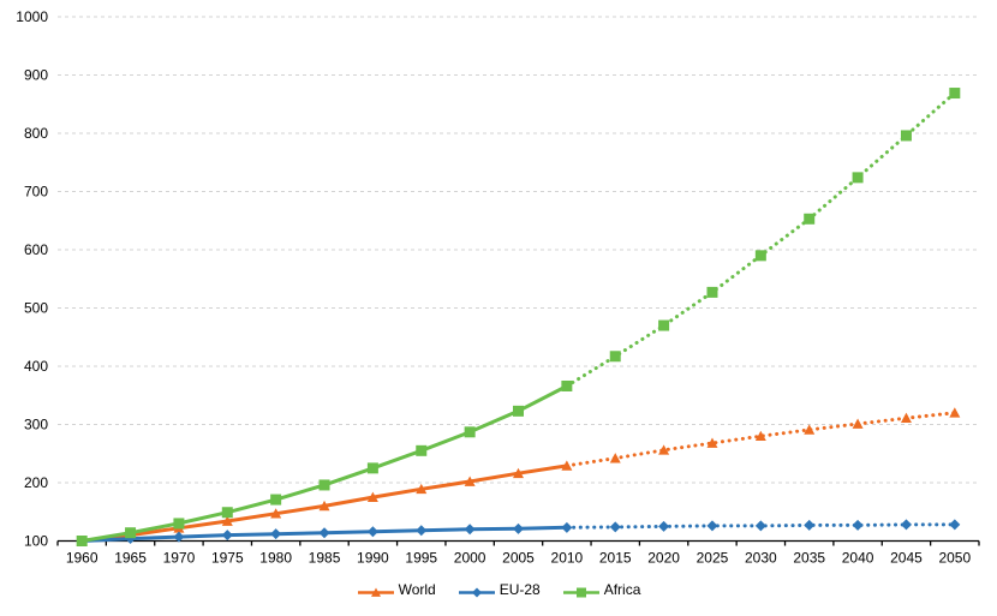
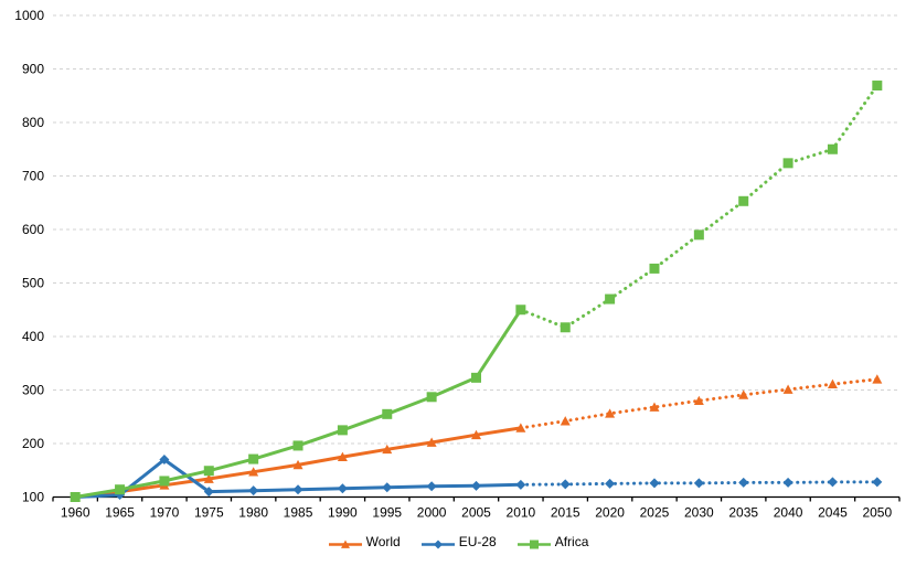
EU-28/1970: 110 -> 170
Africa/2010: 370 -> 450
Africa/2045: 800 -> 750
